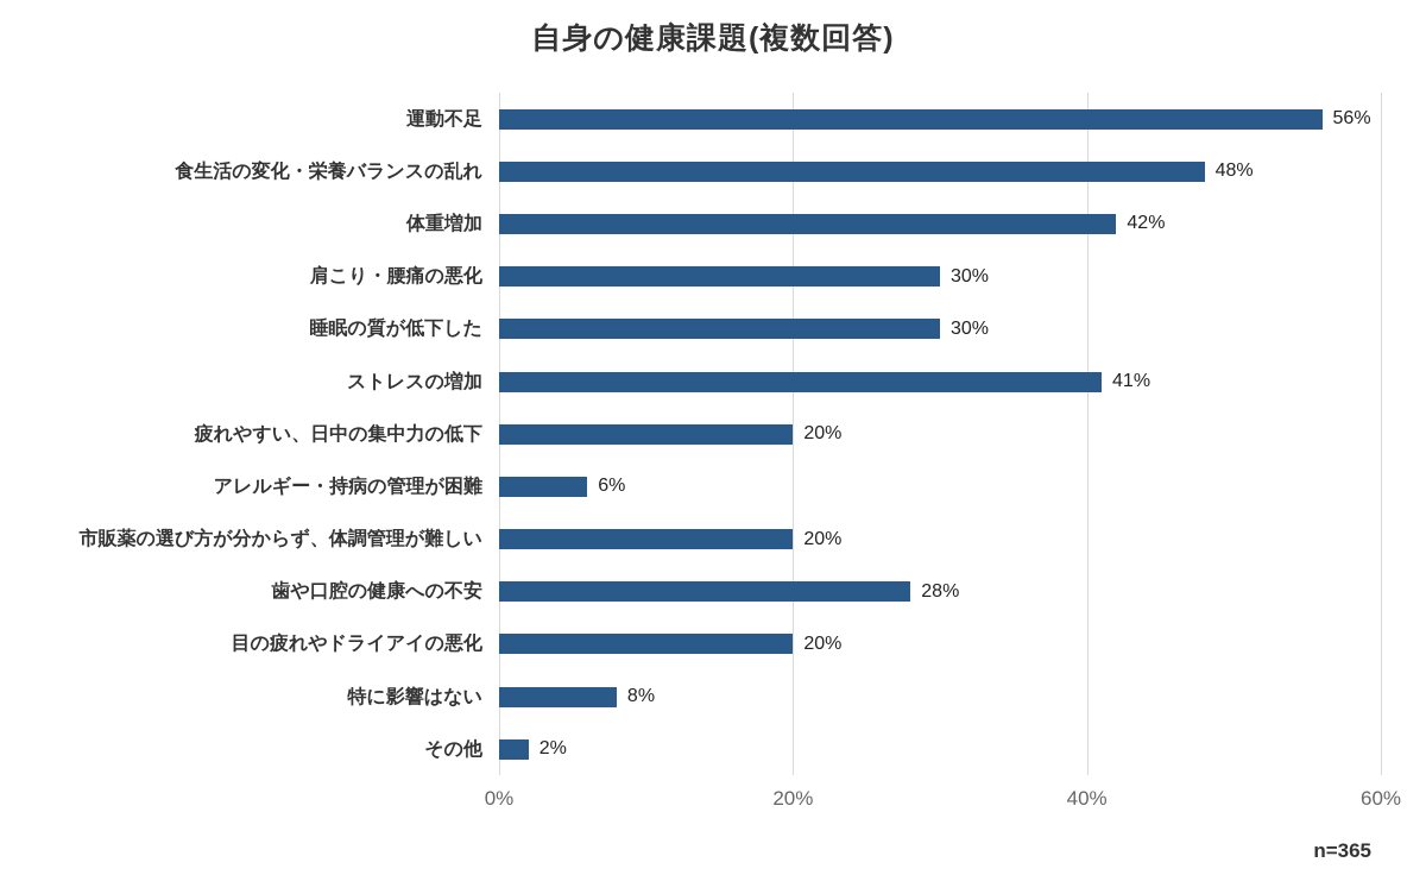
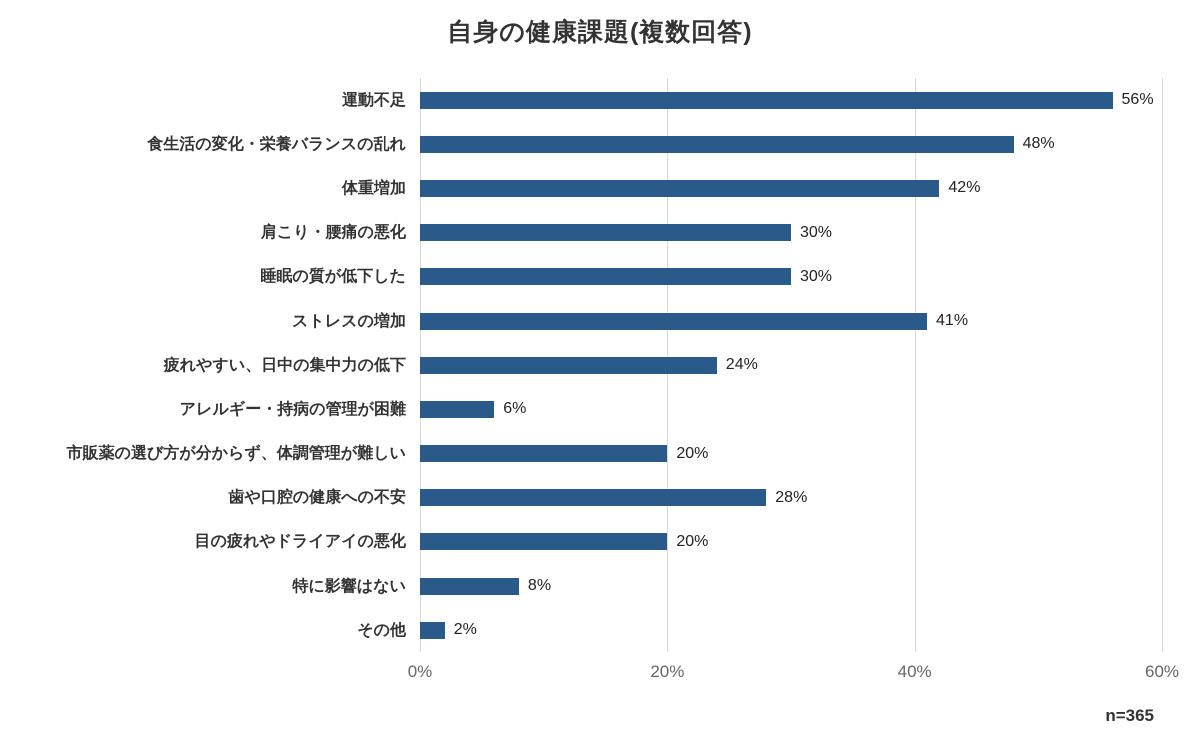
疲れやすい、日中の集中力の低下: 20% -> 24%
